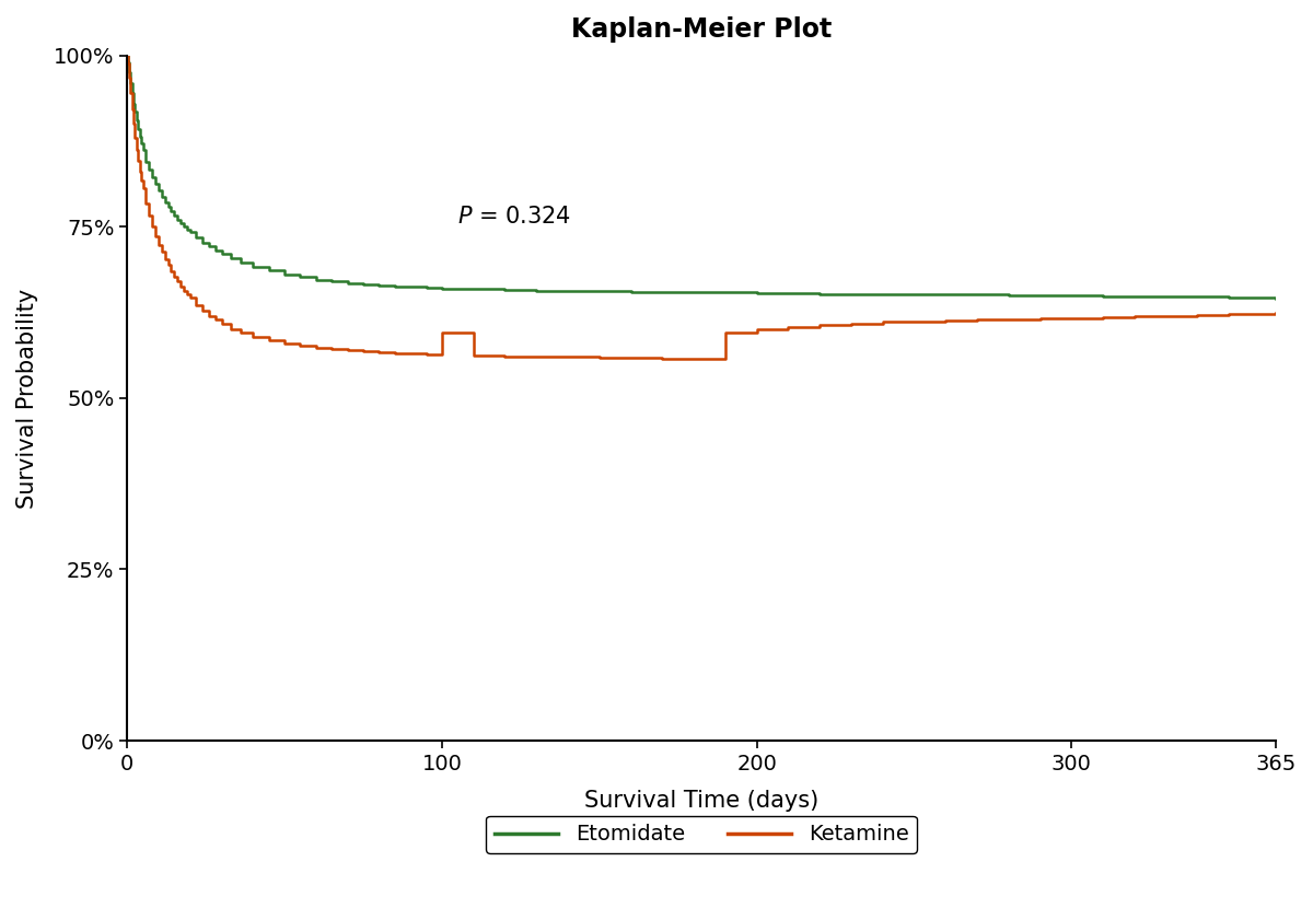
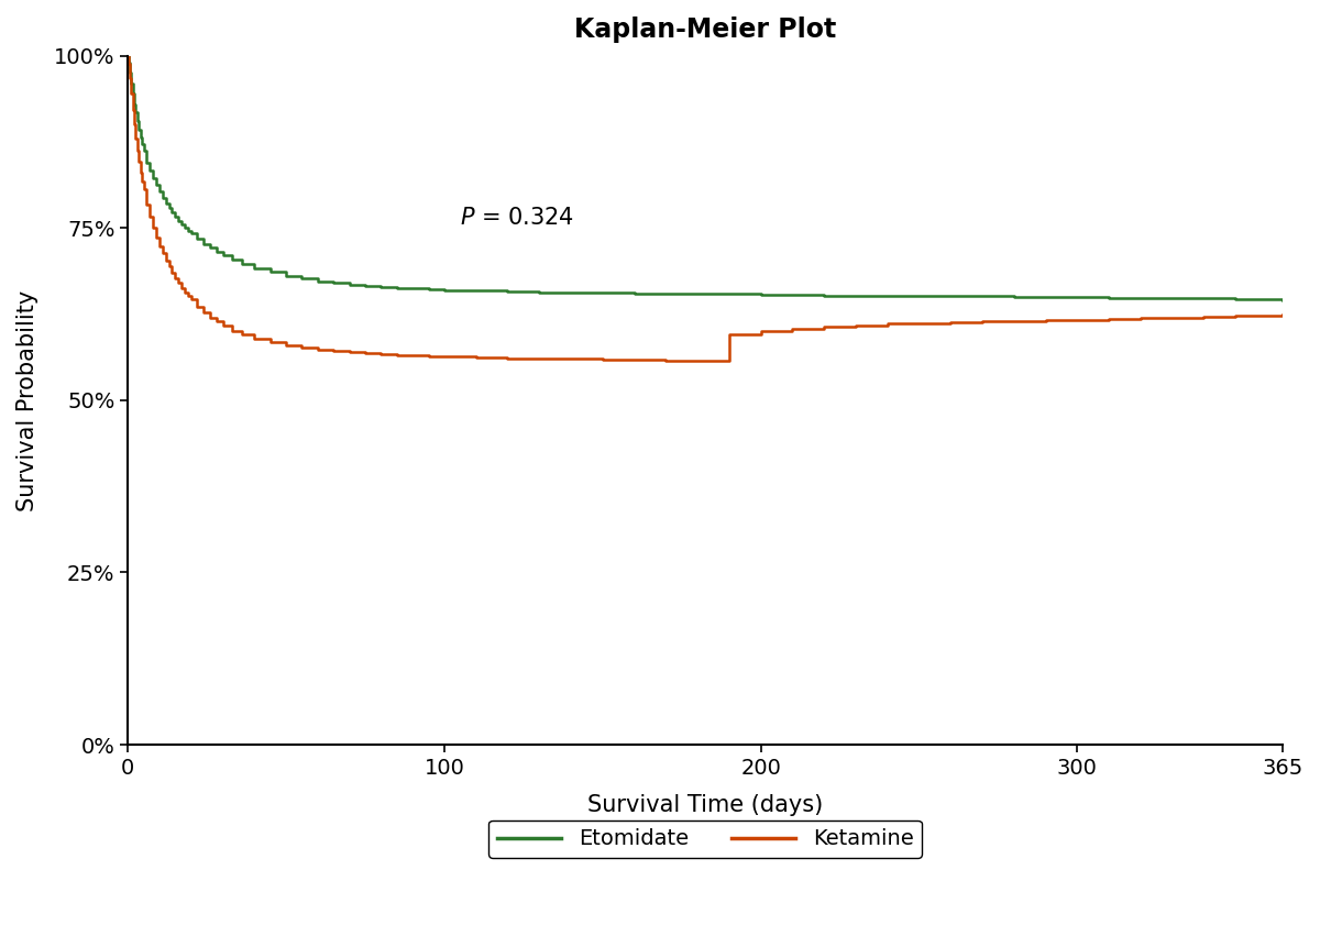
Ketamine/100: 59.6% -> 56.3%
